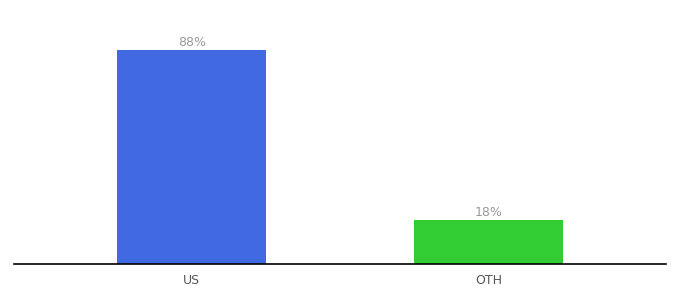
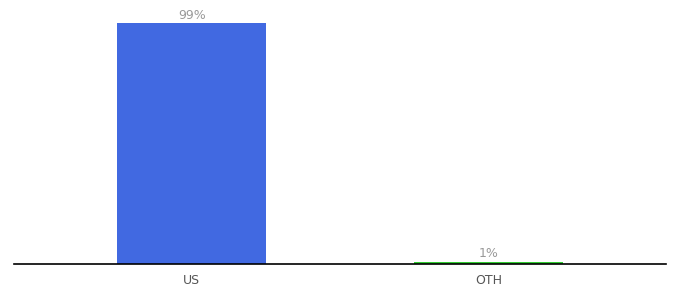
US: 88% -> 99%
OTH: 18% -> 1%
